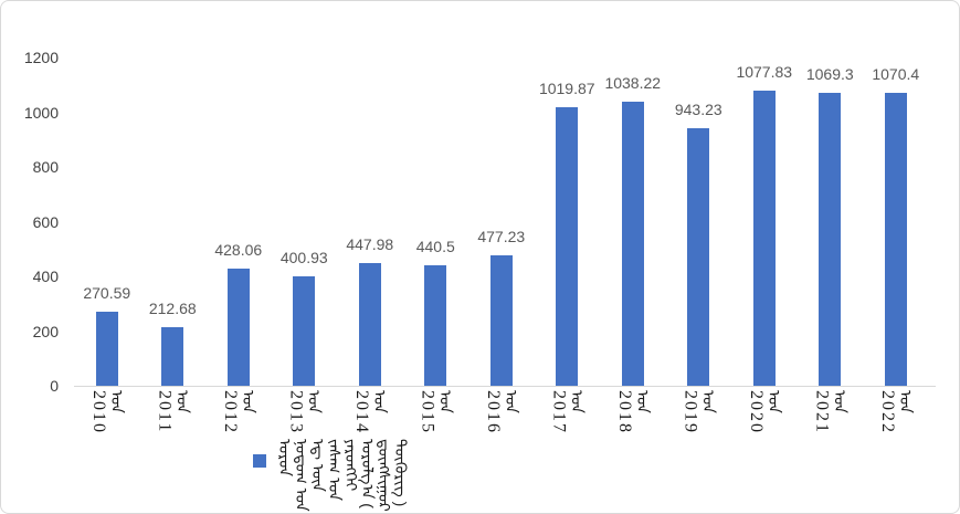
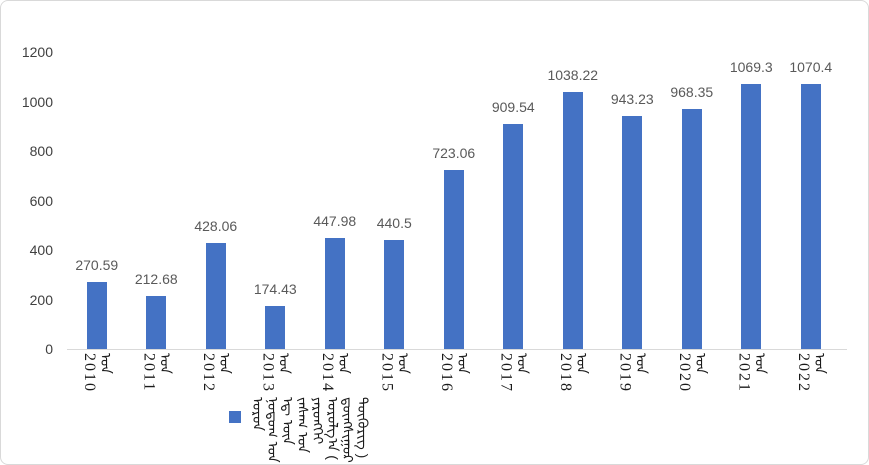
2013: 400.93 -> 174.43
2016: 477.23 -> 723.06
2017: 1019.87 -> 909.54
2020: 1077.83 -> 968.35
